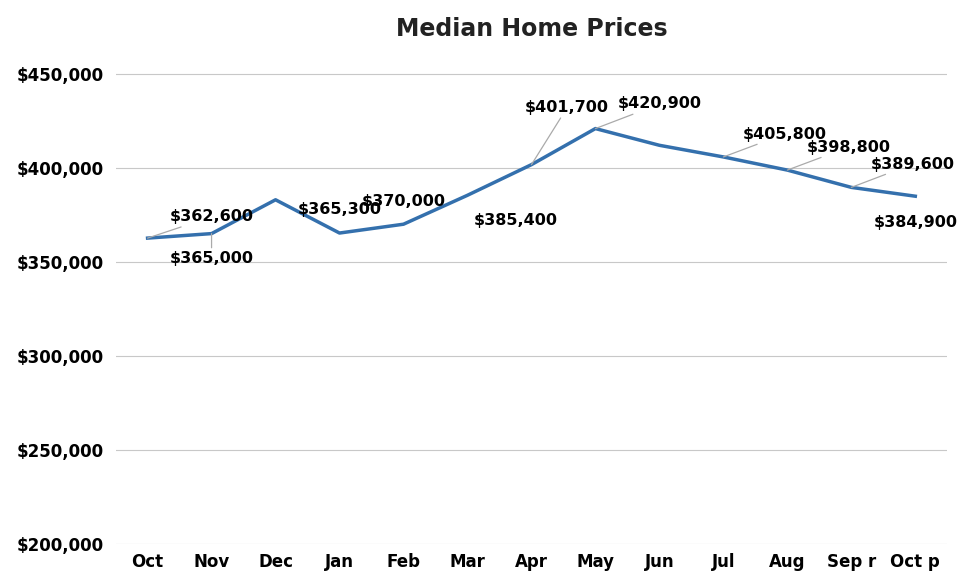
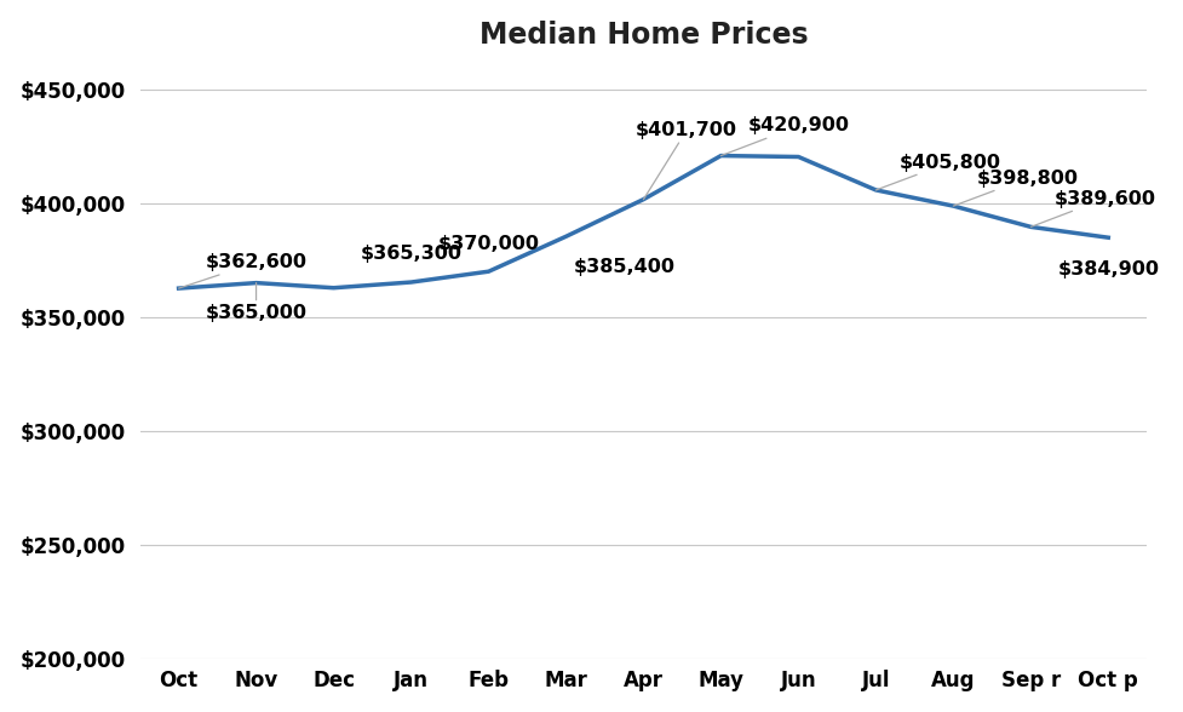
Dec: $383,000 -> $363,000
Jun: $412,000 -> $420,000
